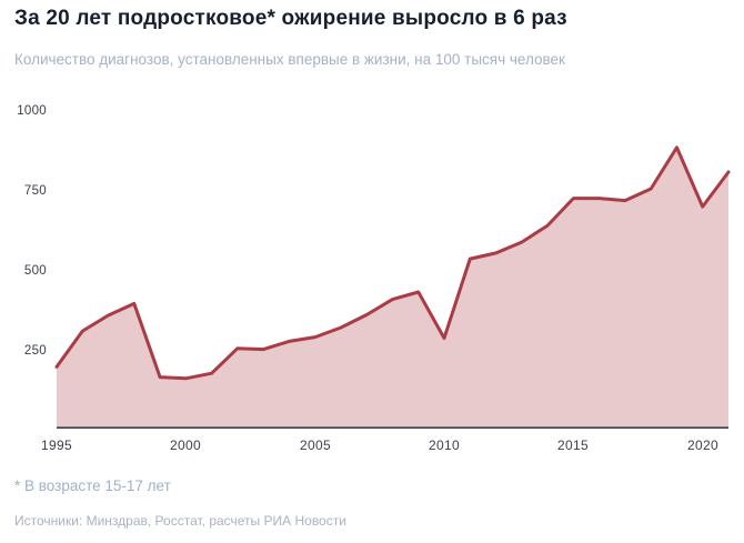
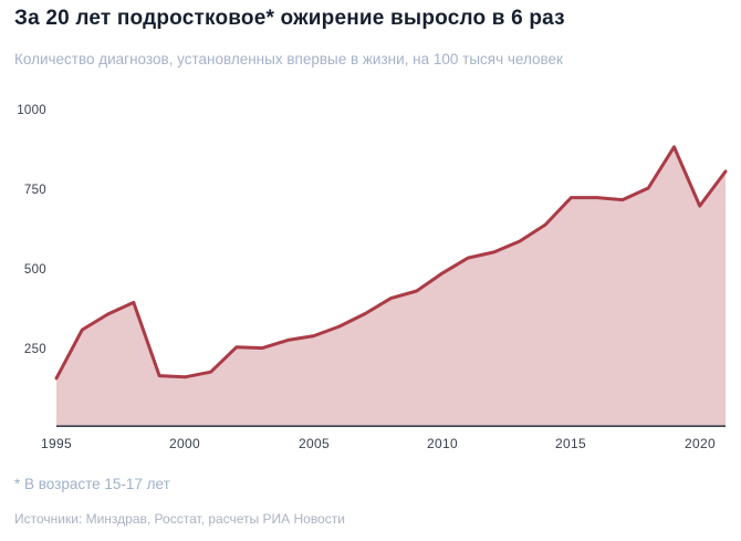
1995: 200 -> 160
2010: 290 -> 490
